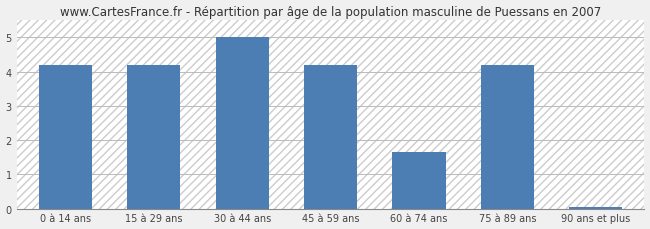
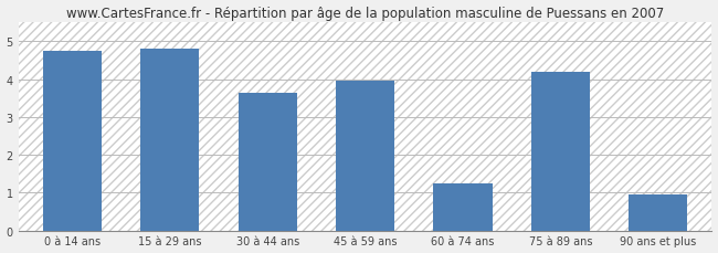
0 à 14 ans: 4.20 -> 4.75
15 à 29 ans: 4.20 -> 4.80
30 à 44 ans: 5.00 -> 3.65
45 à 59 ans: 4.20 -> 3.95
60 à 74 ans: 1.65 -> 1.25
90 ans et plus: 0.05 -> 0.95
